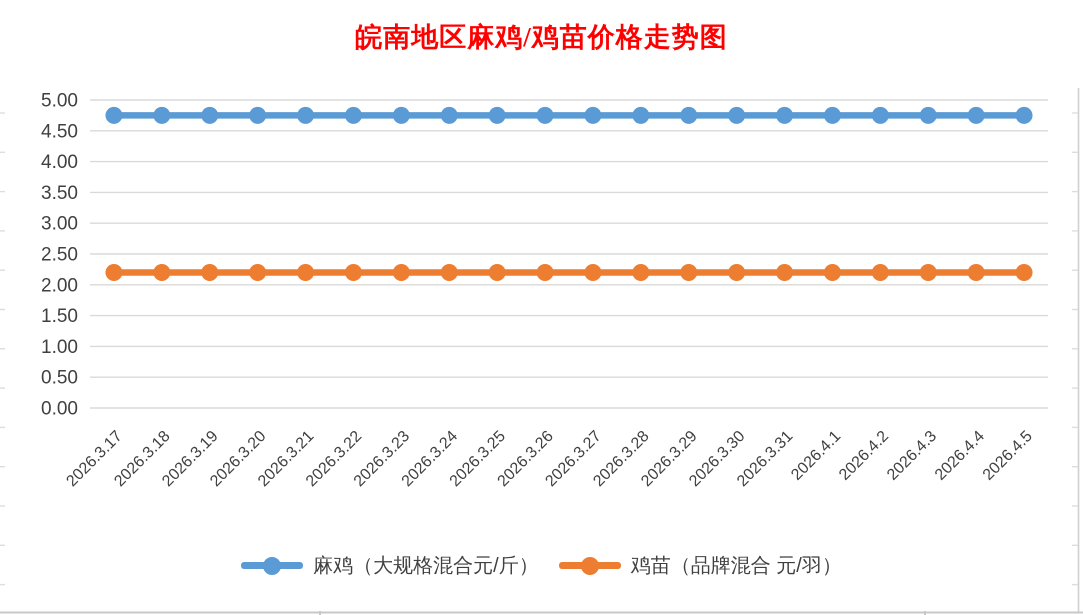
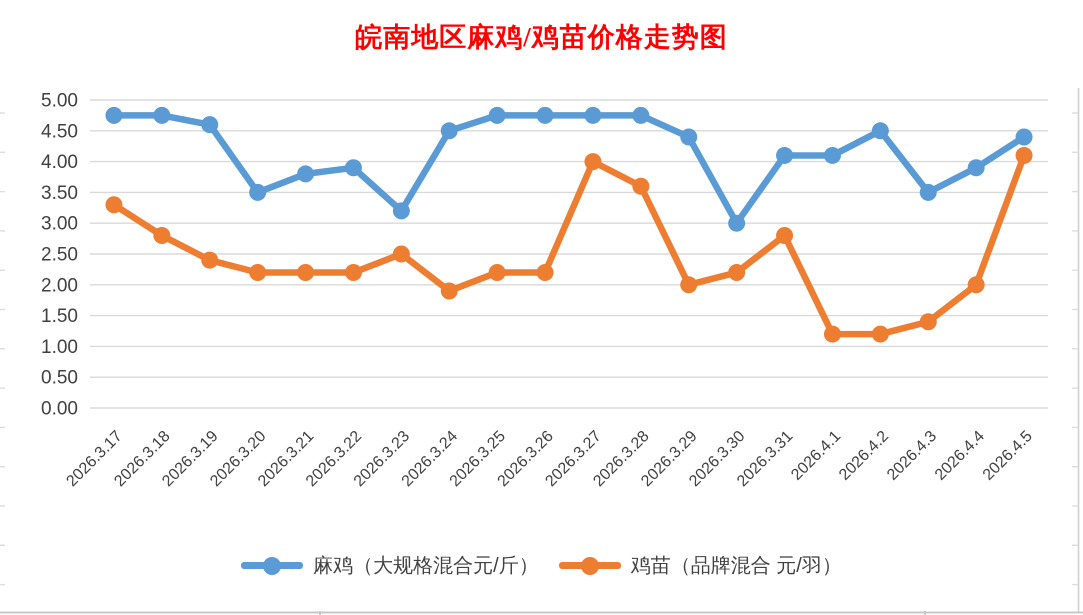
鸡苗（品牌混合 元/羽）/2026.3.17: 2.2 -> 3.3
鸡苗（品牌混合 元/羽）/2026.3.18: 2.2 -> 2.8
麻鸡（大规格混合元/斤）/2026.3.19: 4.8 -> 4.6
鸡苗（品牌混合 元/羽）/2026.3.19: 2.2 -> 2.4
麻鸡（大规格混合元/斤）/2026.3.20: 4.8 -> 3.5
麻鸡（大规格混合元/斤）/2026.3.21: 4.8 -> 3.8
麻鸡（大规格混合元/斤）/2026.3.22: 4.8 -> 3.9
麻鸡（大规格混合元/斤）/2026.3.23: 4.8 -> 3.2
鸡苗（品牌混合 元/羽）/2026.3.23: 2.2 -> 2.5
麻鸡（大规格混合元/斤）/2026.3.24: 4.8 -> 4.5
鸡苗（品牌混合 元/羽）/2026.3.24: 2.2 -> 1.9
鸡苗（品牌混合 元/羽）/2026.3.27: 2.2 -> 4.0
鸡苗（品牌混合 元/羽）/2026.3.28: 2.2 -> 3.6
麻鸡（大规格混合元/斤）/2026.3.29: 4.8 -> 4.4
鸡苗（品牌混合 元/羽）/2026.3.29: 2.2 -> 2.0
麻鸡（大规格混合元/斤）/2026.3.30: 4.8 -> 3.0
麻鸡（大规格混合元/斤）/2026.3.31: 4.8 -> 4.1
鸡苗（品牌混合 元/羽）/2026.3.31: 2.2 -> 2.8
麻鸡（大规格混合元/斤）/2026.4.1: 4.8 -> 4.1
鸡苗（品牌混合 元/羽）/2026.4.1: 2.2 -> 1.2
麻鸡（大规格混合元/斤）/2026.4.2: 4.8 -> 4.5
鸡苗（品牌混合 元/羽）/2026.4.2: 2.2 -> 1.2
麻鸡（大规格混合元/斤）/2026.4.3: 4.8 -> 3.5
鸡苗（品牌混合 元/羽）/2026.4.3: 2.2 -> 1.4
麻鸡（大规格混合元/斤）/2026.4.4: 4.8 -> 3.9
鸡苗（品牌混合 元/羽）/2026.4.4: 2.2 -> 2.0
麻鸡（大规格混合元/斤）/2026.4.5: 4.8 -> 4.4
鸡苗（品牌混合 元/羽）/2026.4.5: 2.2 -> 4.1
